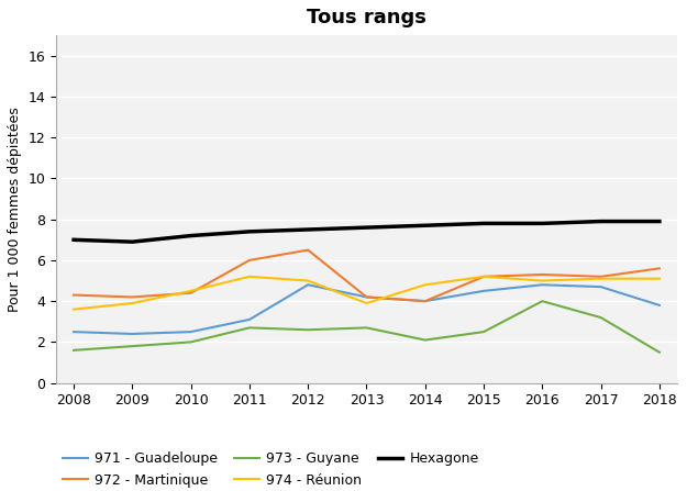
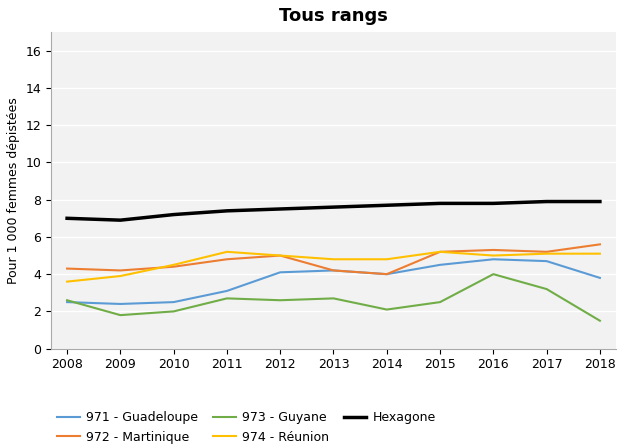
973 - Guyane/2008: 1.6 -> 2.6
972 - Martinique/2011: 6.0 -> 4.8
971 - Guadeloupe/2012: 4.8 -> 4.1
972 - Martinique/2012: 6.5 -> 5.0
974 - Réunion/2013: 3.9 -> 4.8
